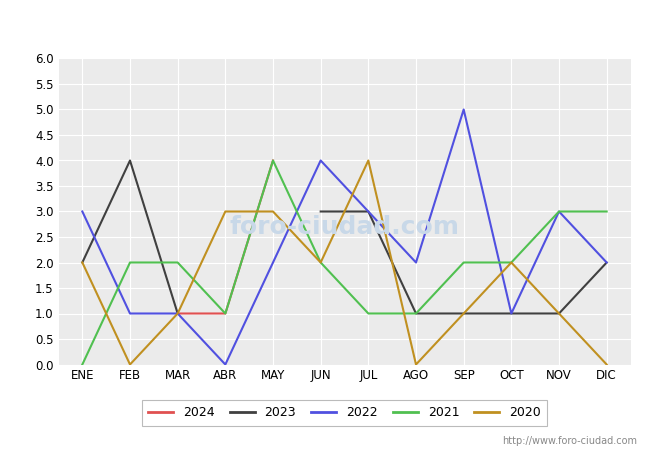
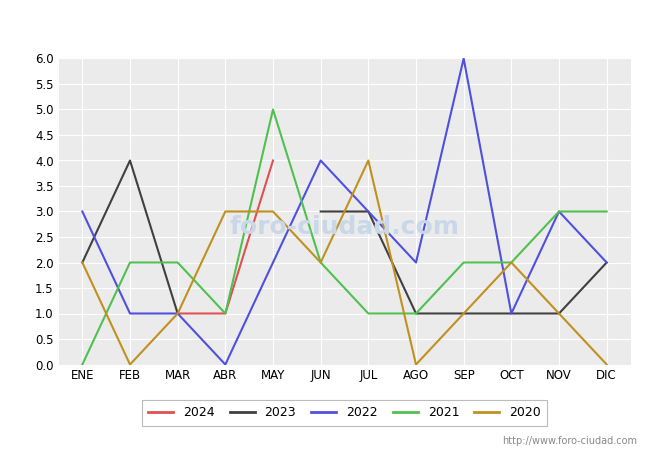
2021/MAY: 4 -> 5
2022/SEP: 5 -> 6
